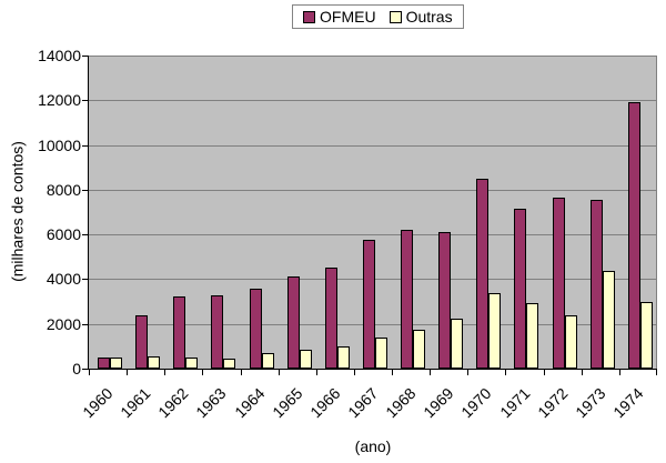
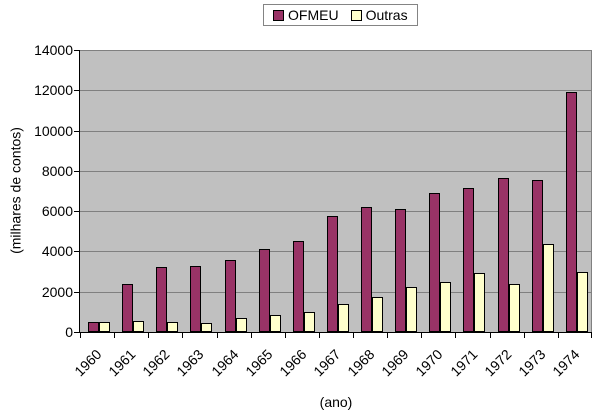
OFMEU/1970: 8500 -> 6900
Outras/1970: 3400 -> 2500
